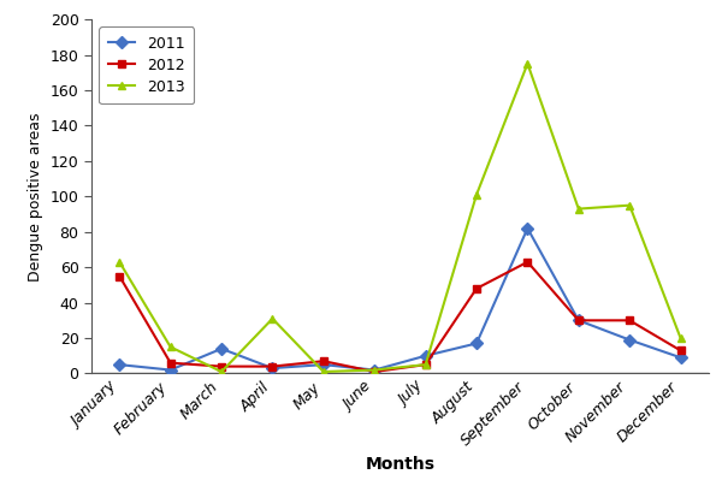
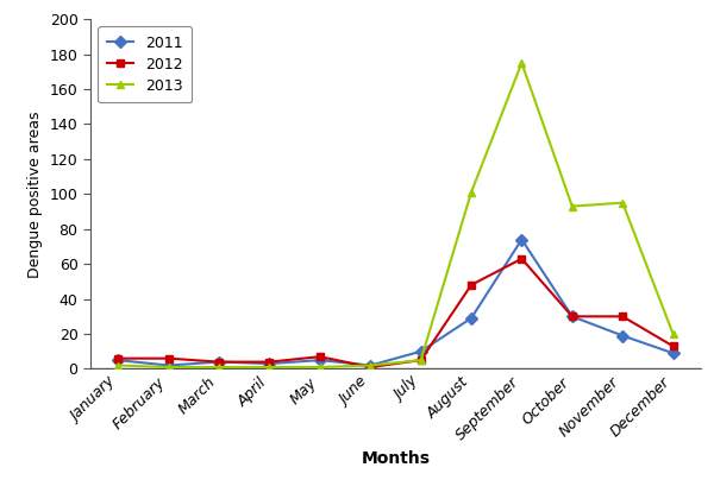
2012/January: 55 -> 6
2013/January: 63 -> 2
2013/February: 15 -> 1
2011/March: 14 -> 4
2013/April: 31 -> 1
2011/August: 17 -> 29
2011/September: 82 -> 74
